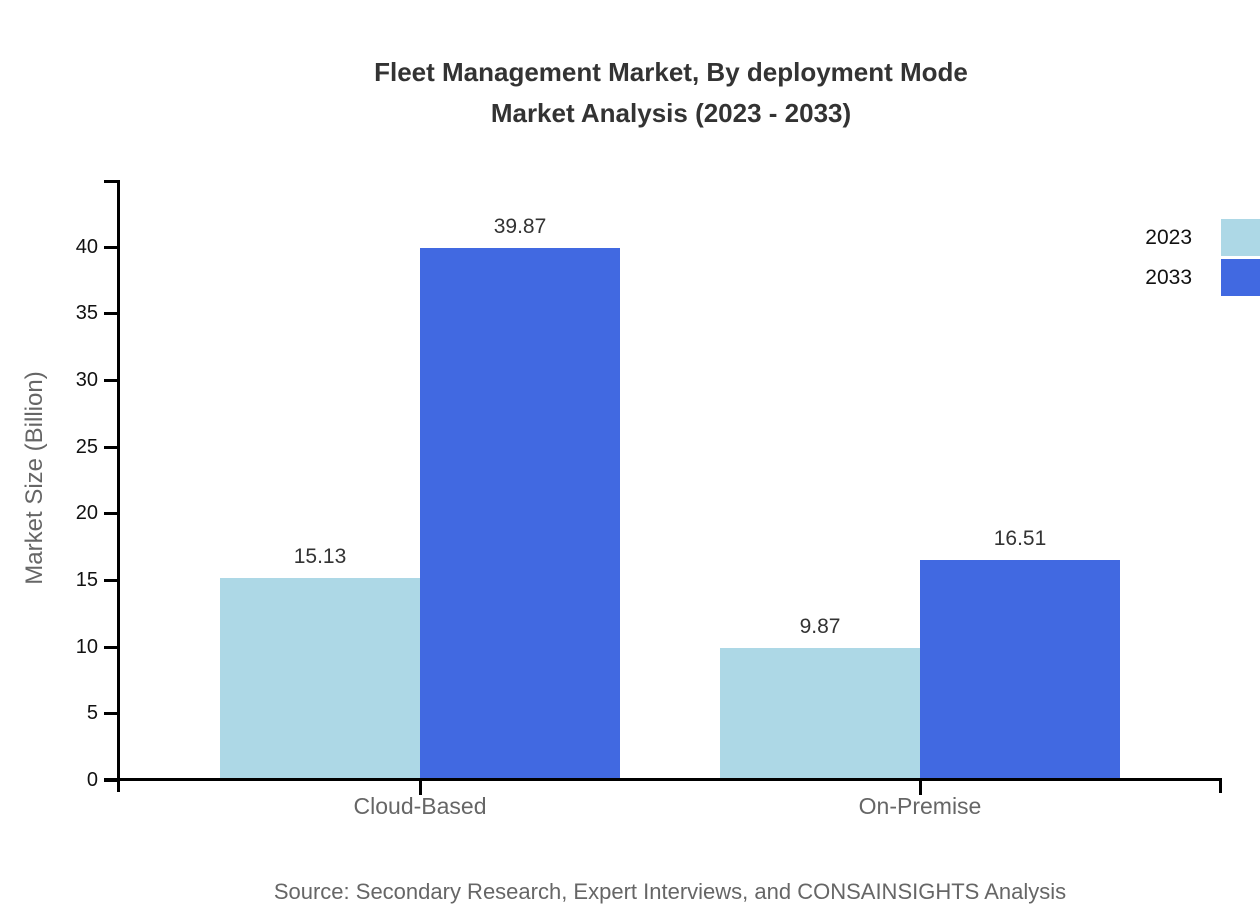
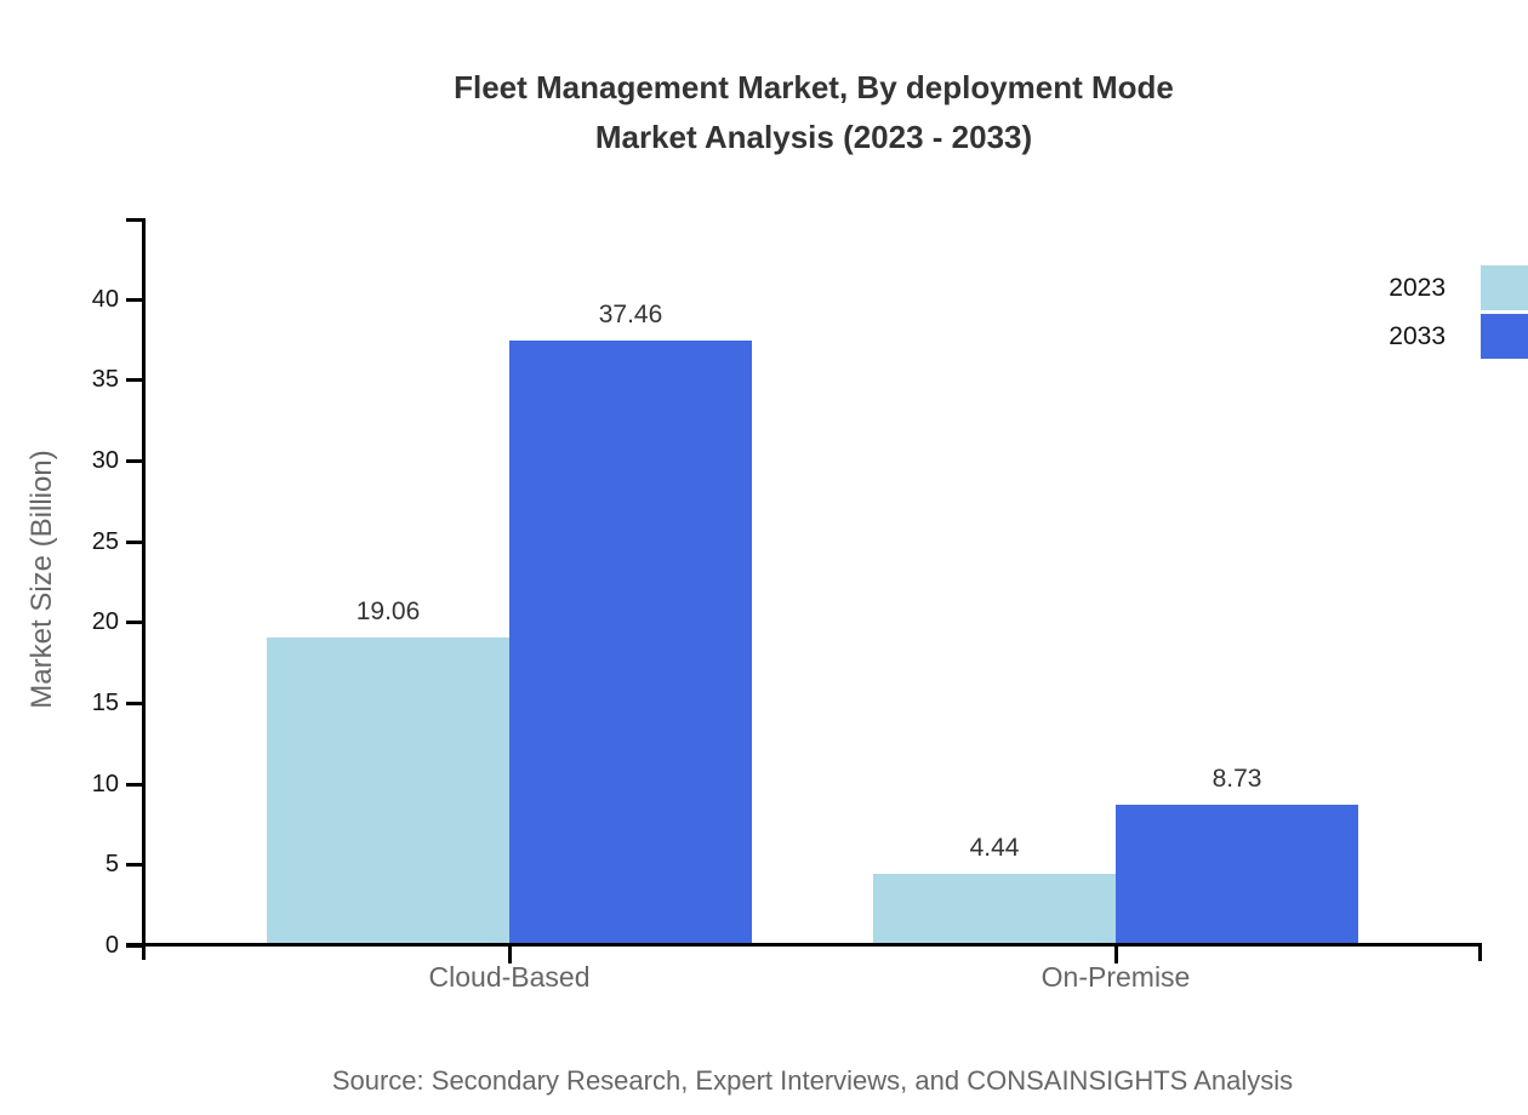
2023/Cloud-Based: 15.13 -> 19.06
2033/Cloud-Based: 39.87 -> 37.46
2023/On-Premise: 9.87 -> 4.44
2033/On-Premise: 16.51 -> 8.73
